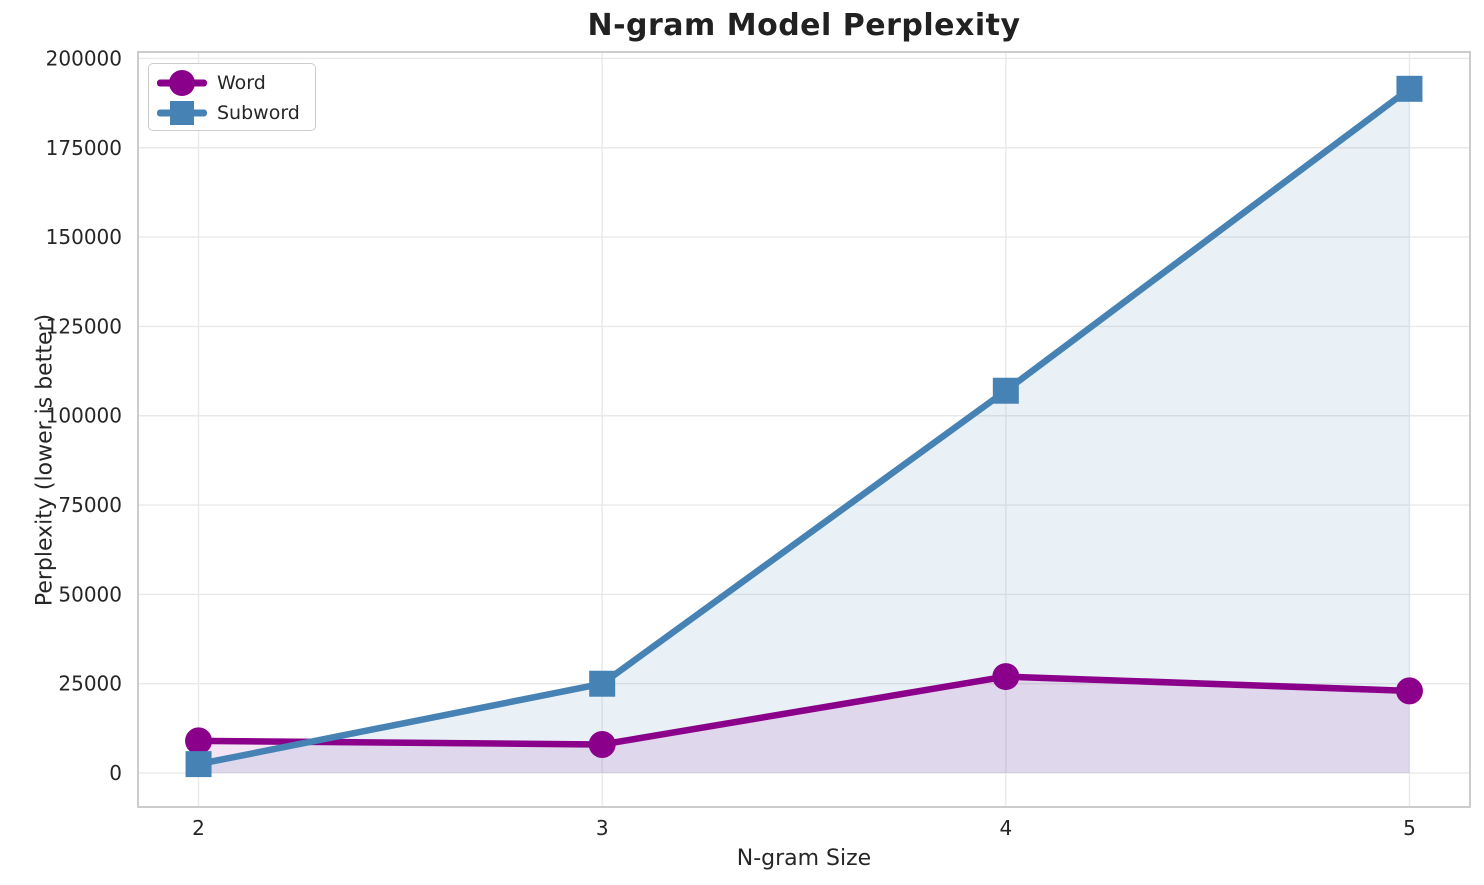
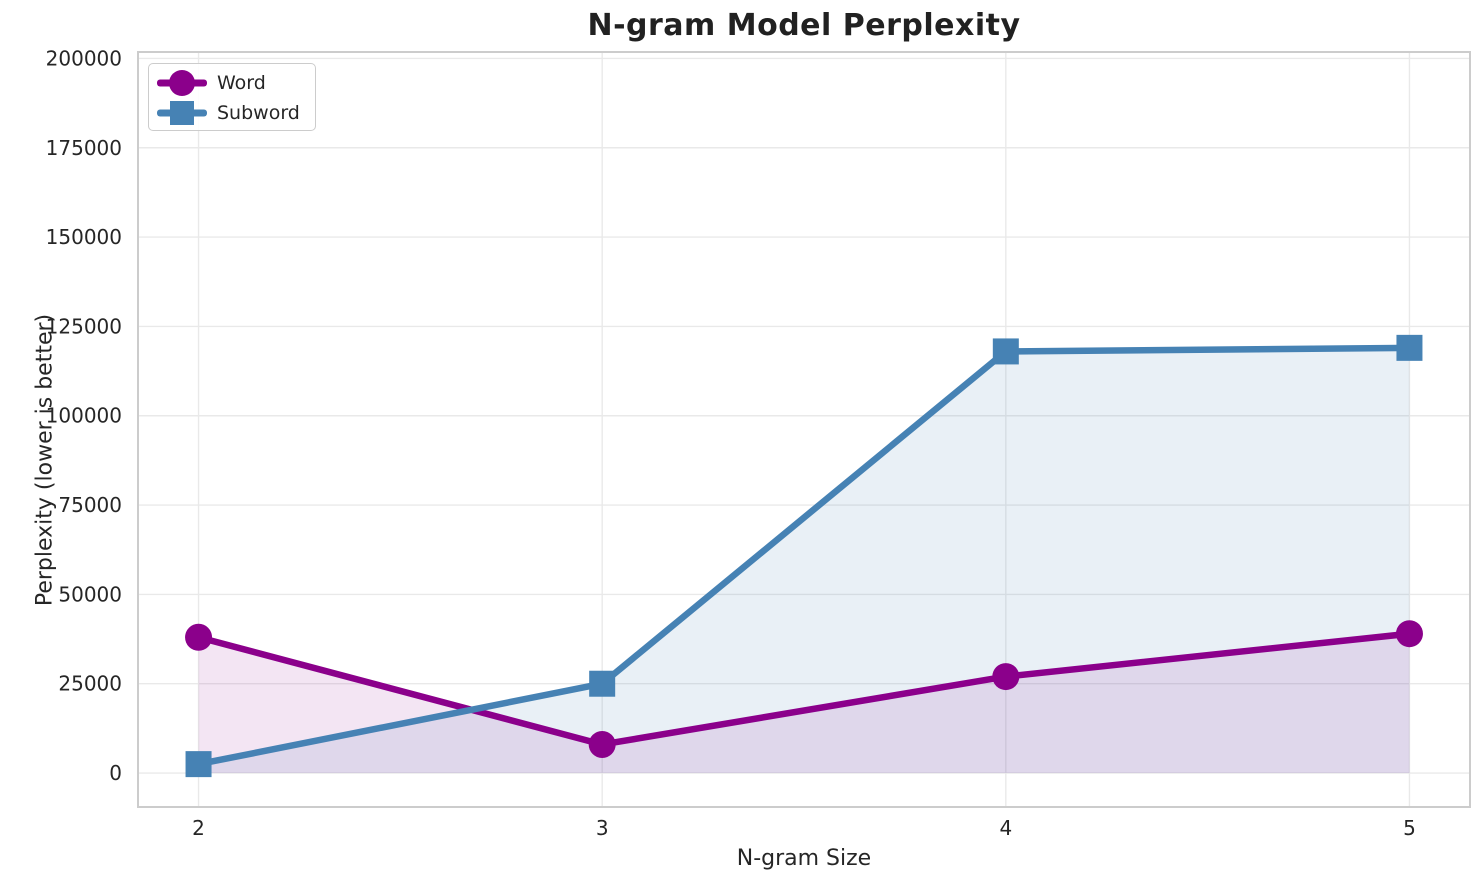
Word/2: 9000 -> 38000
Subword/4: 107000 -> 118000
Word/5: 23000 -> 39000
Subword/5: 192000 -> 119000
